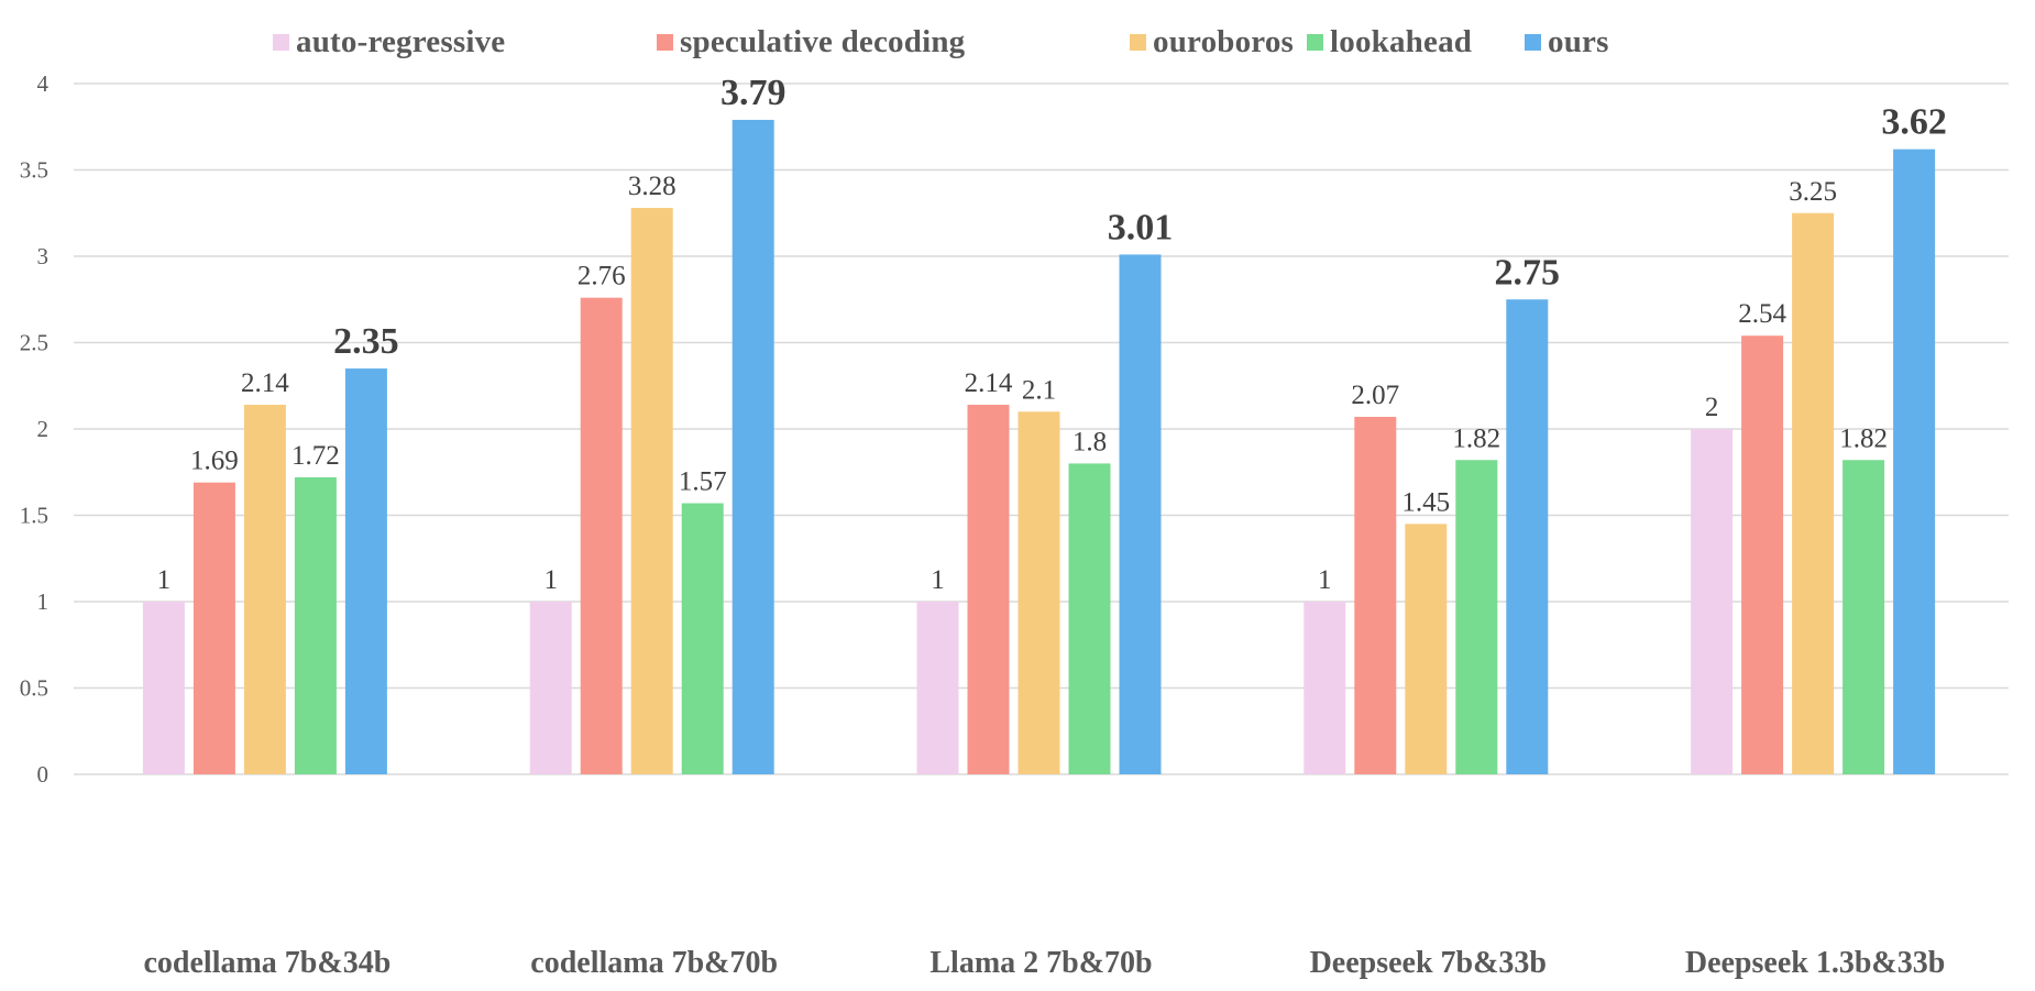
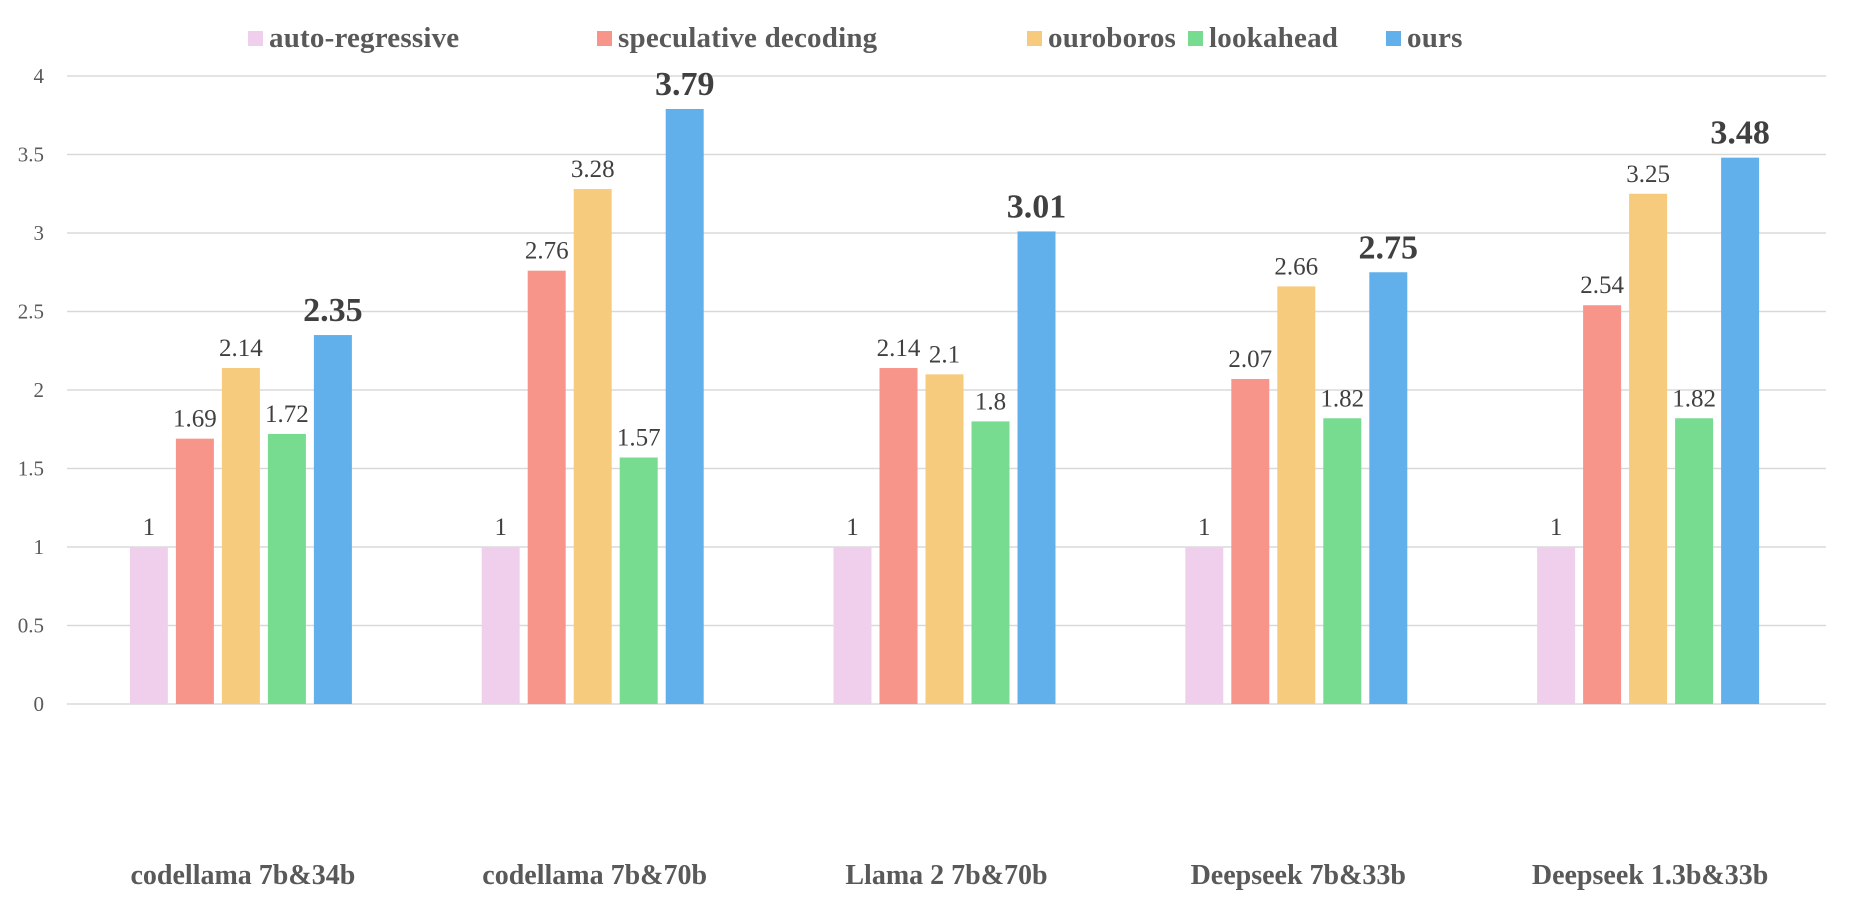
ouroboros/Deepseek 7b&33b: 1.45 -> 2.66
auto-regressive/Deepseek 1.3b&33b: 2 -> 1
ours/Deepseek 1.3b&33b: 3.62 -> 3.48
